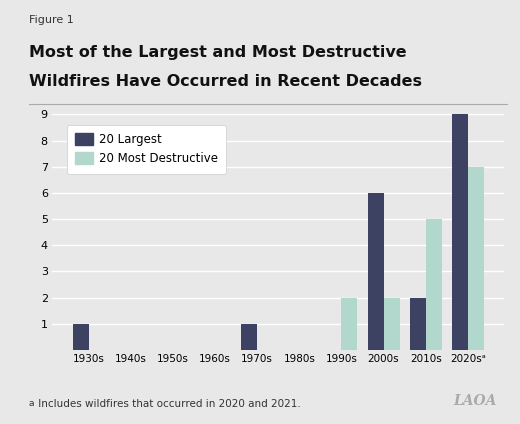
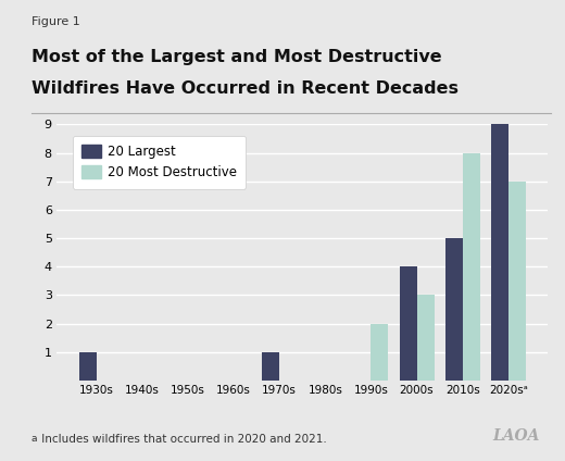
20 Largest/2000s: 6 -> 4
20 Most Destructive/2000s: 2 -> 3
20 Largest/2010s: 2 -> 5
20 Most Destructive/2010s: 5 -> 8
